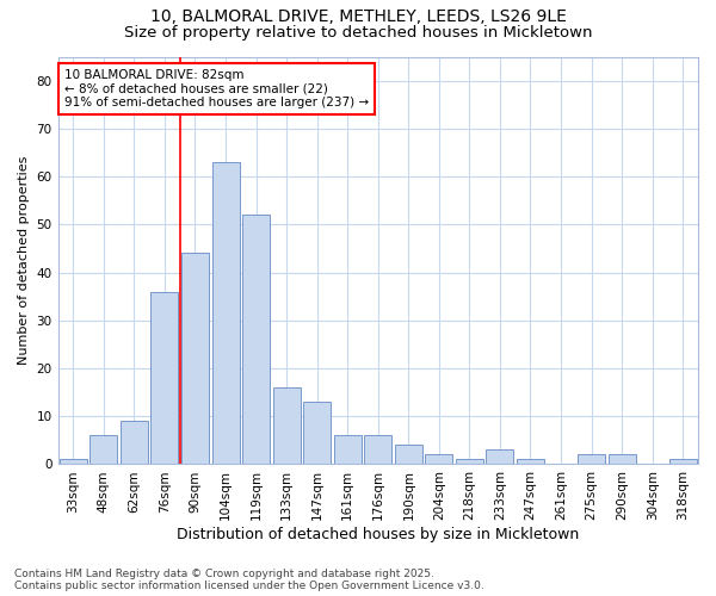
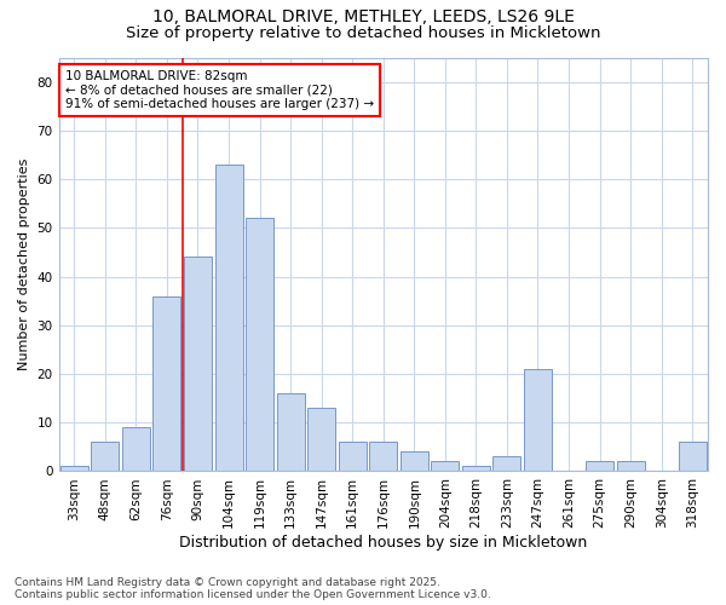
247sqm: 1 -> 21
318sqm: 1 -> 6
